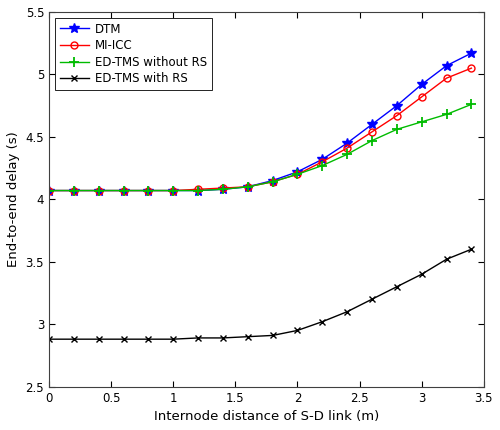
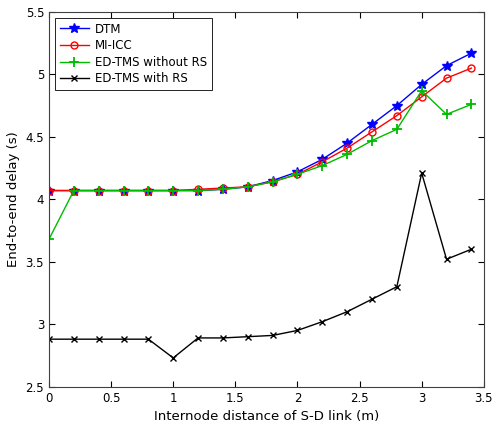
ED-TMS without RS/0: 4.07 -> 3.68
ED-TMS with RS/1: 2.88 -> 2.73
ED-TMS without RS/3: 4.62 -> 4.87
ED-TMS with RS/3: 3.40 -> 4.21
